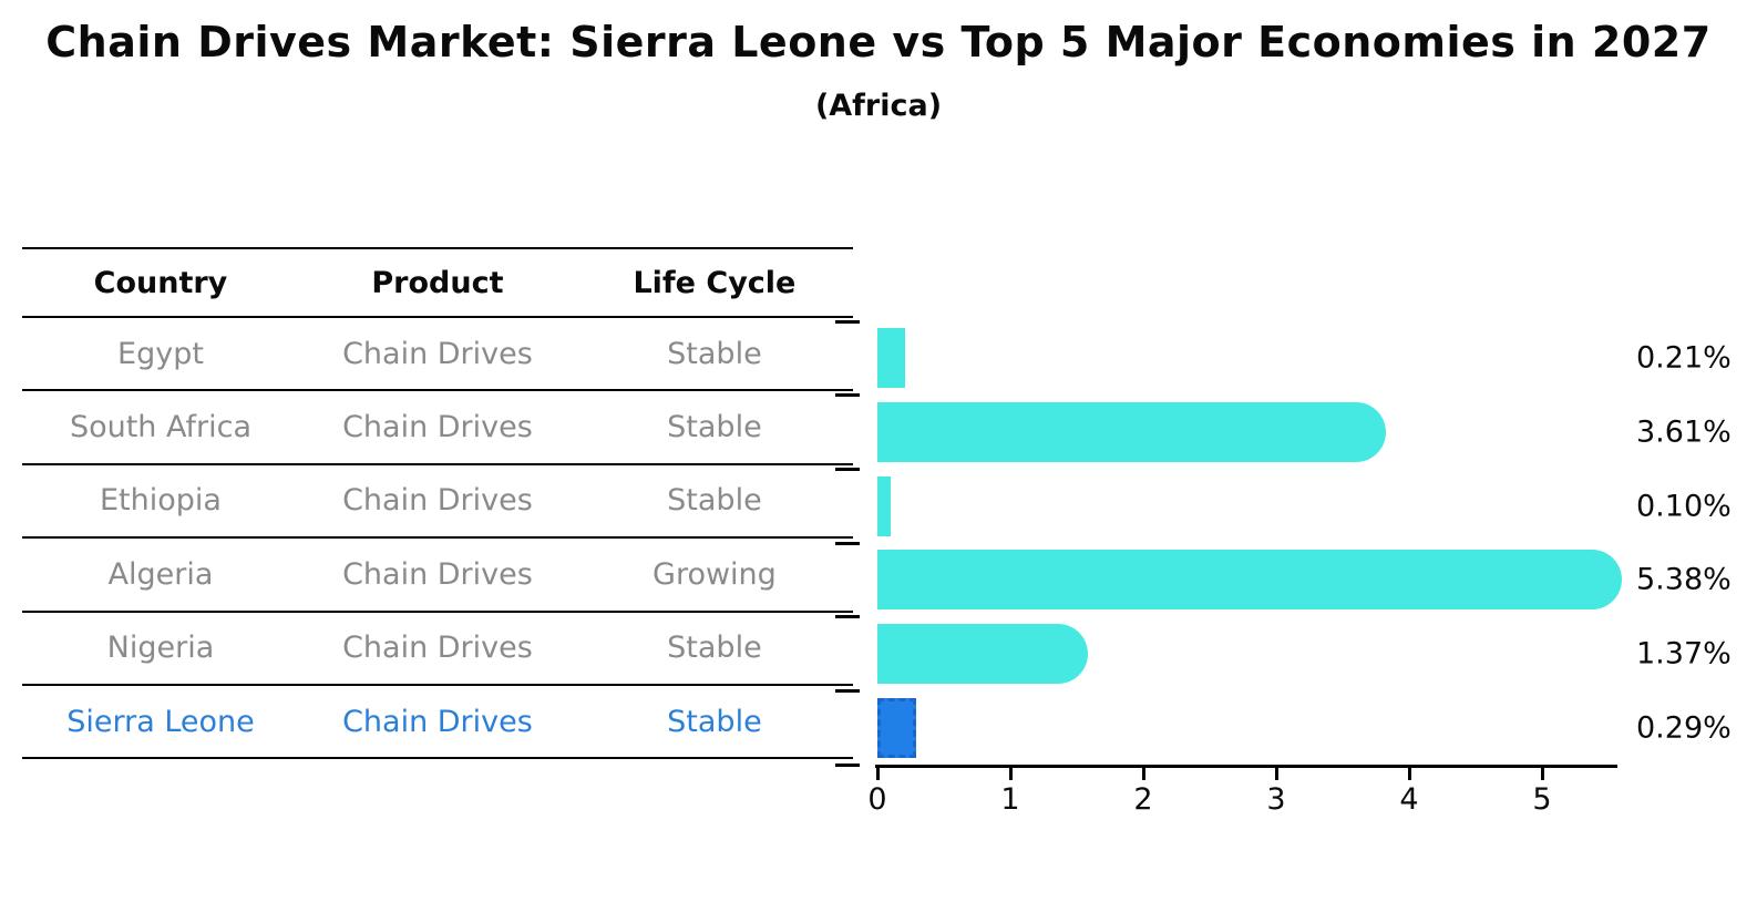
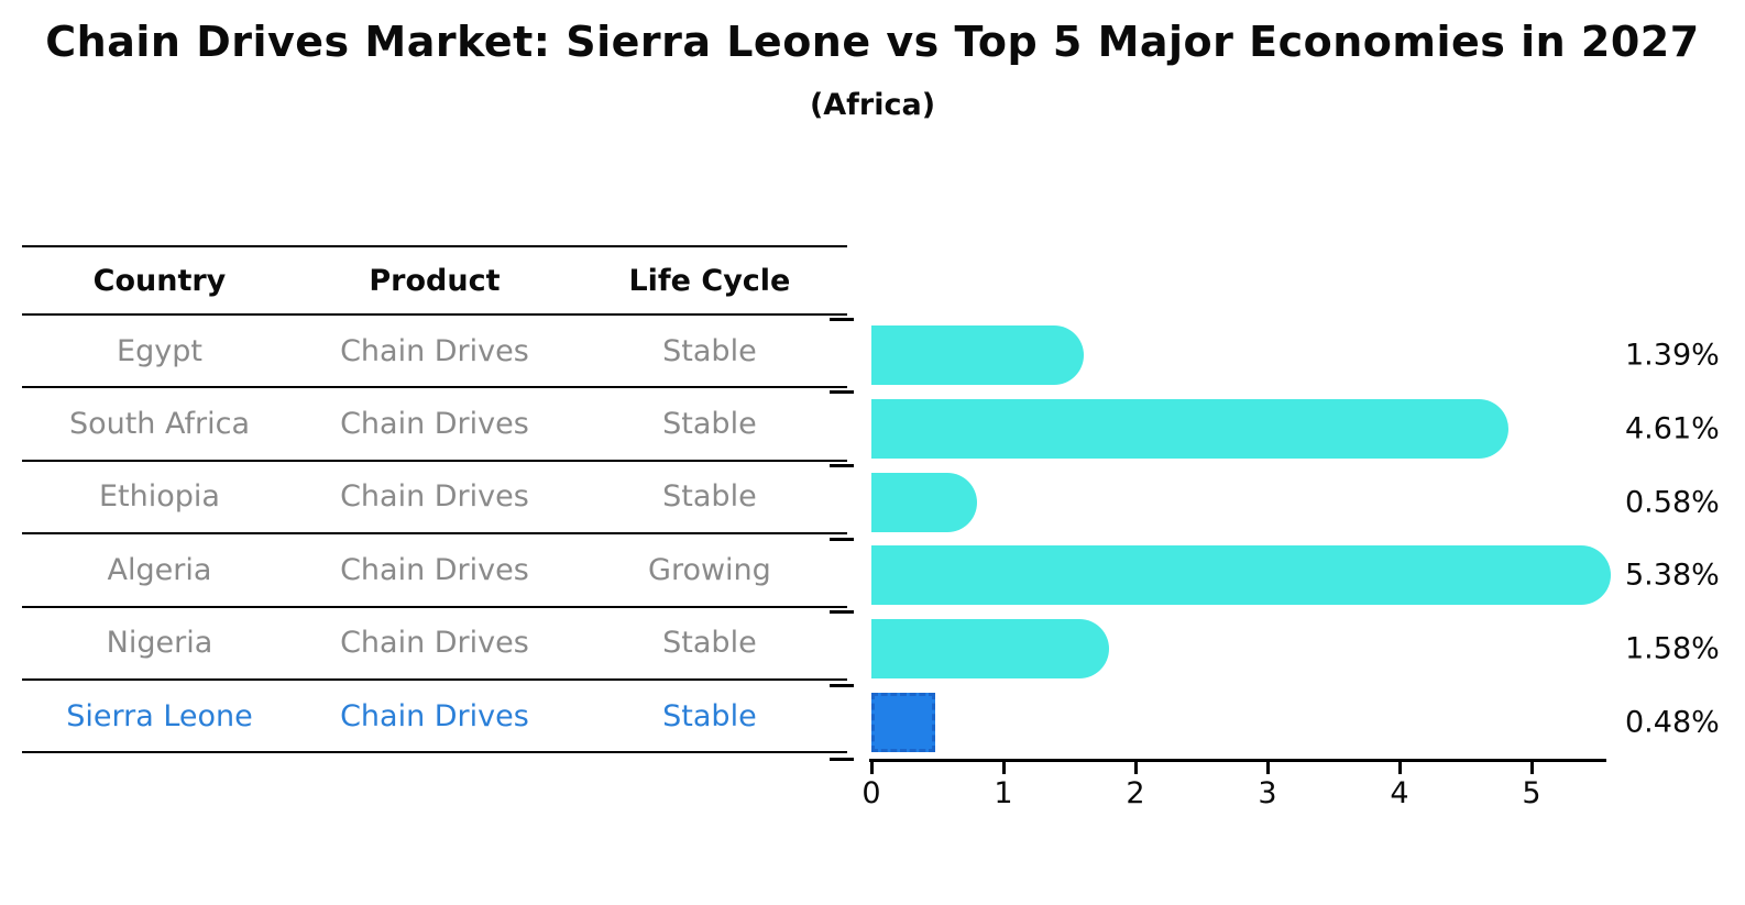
Egypt: 0.21% -> 1.39%
South Africa: 3.61% -> 4.61%
Ethiopia: 0.10% -> 0.58%
Nigeria: 1.37% -> 1.58%
Sierra Leone: 0.29% -> 0.48%
